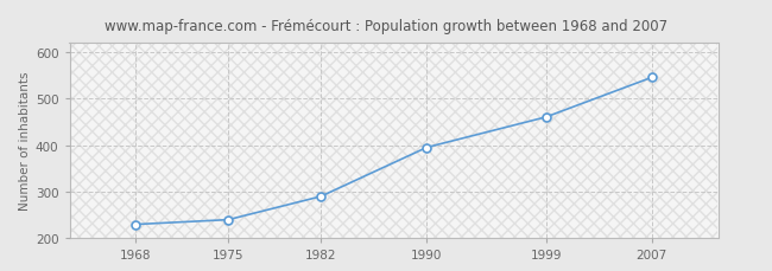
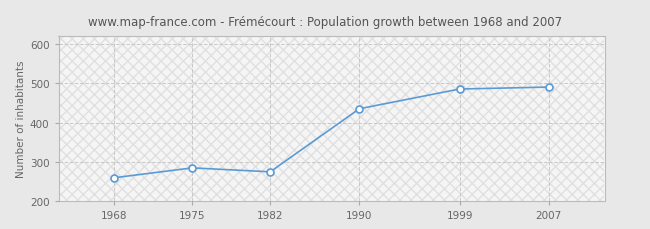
1968: 230 -> 260
1975: 240 -> 285
1982: 290 -> 275
1990: 395 -> 435
1999: 460 -> 485
2007: 545 -> 490
